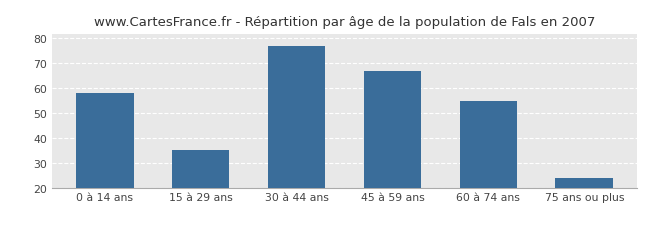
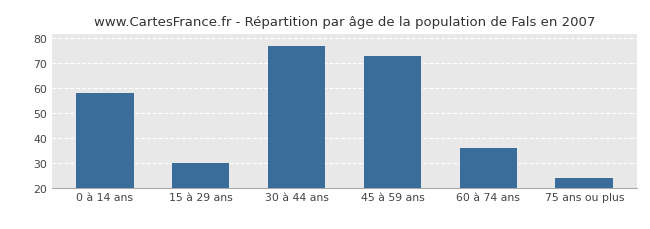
15 à 29 ans: 35 -> 30
45 à 59 ans: 67 -> 73
60 à 74 ans: 55 -> 36
